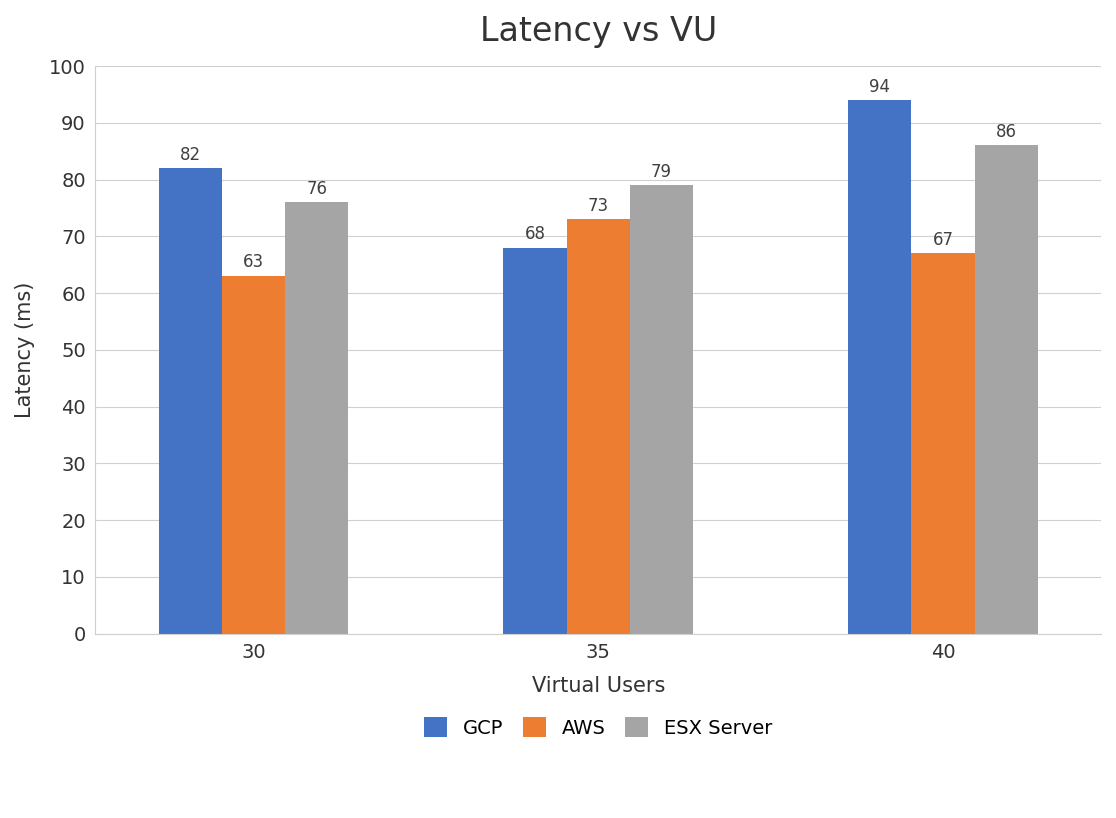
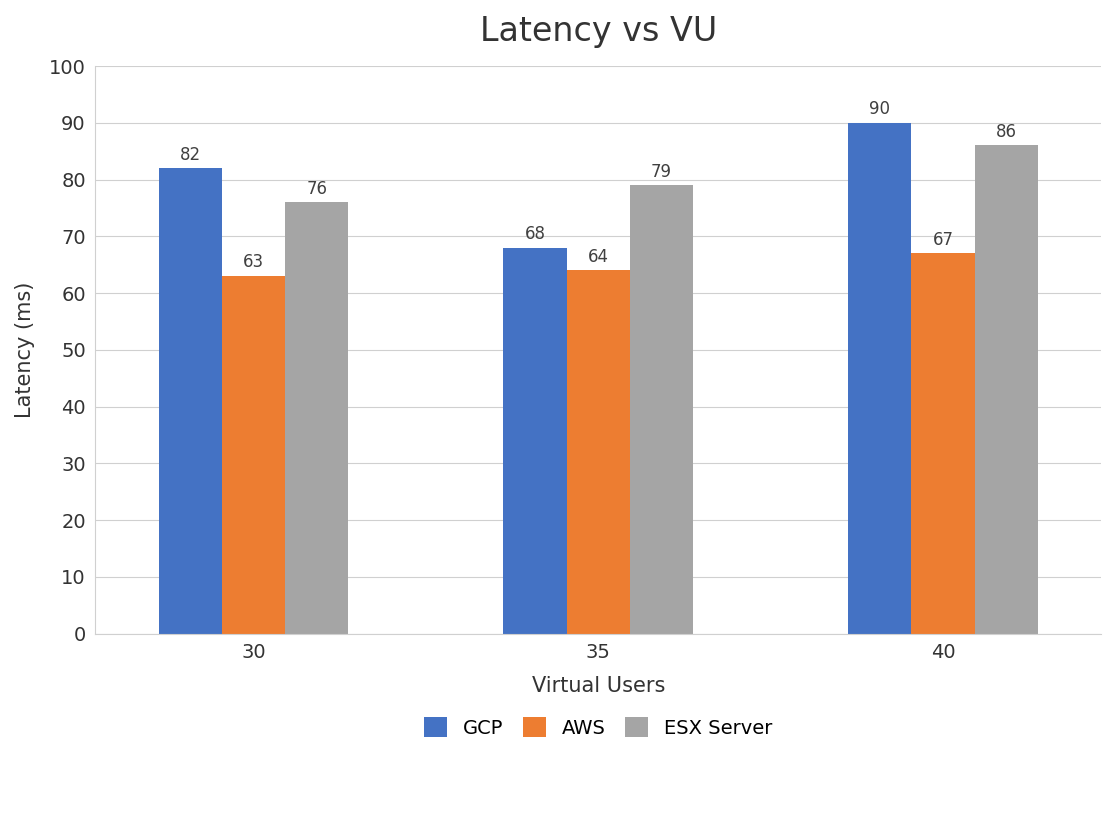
AWS/35: 73 -> 64
GCP/40: 94 -> 90
